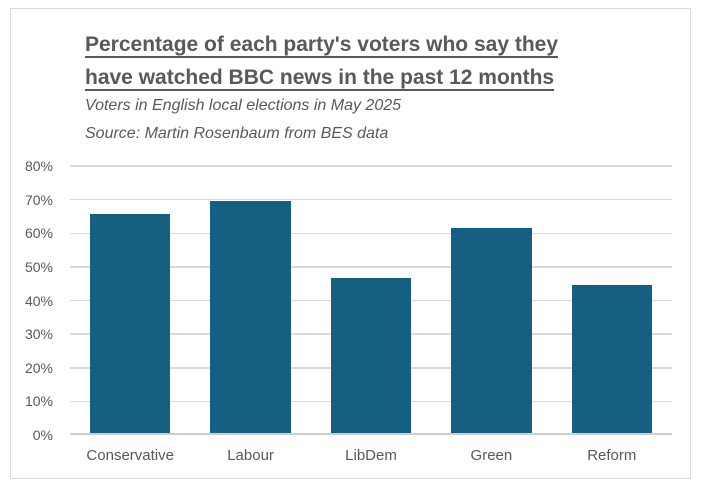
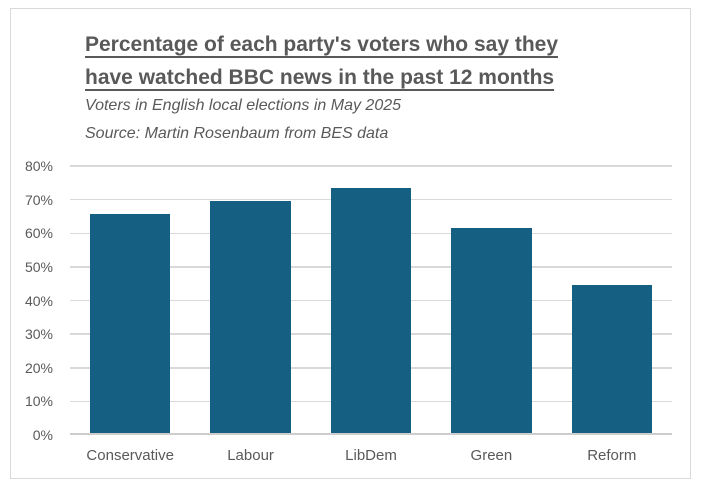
LibDem: 46% -> 73%
